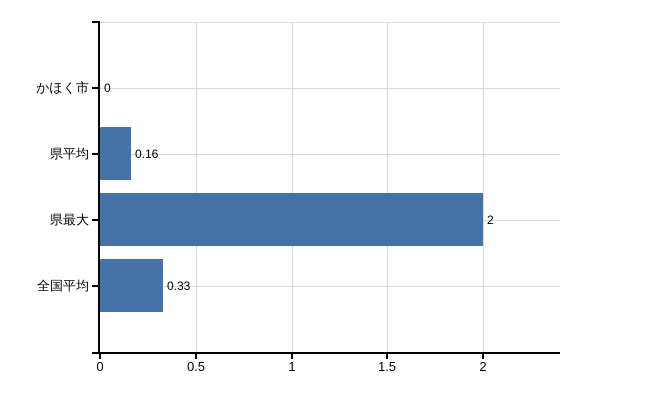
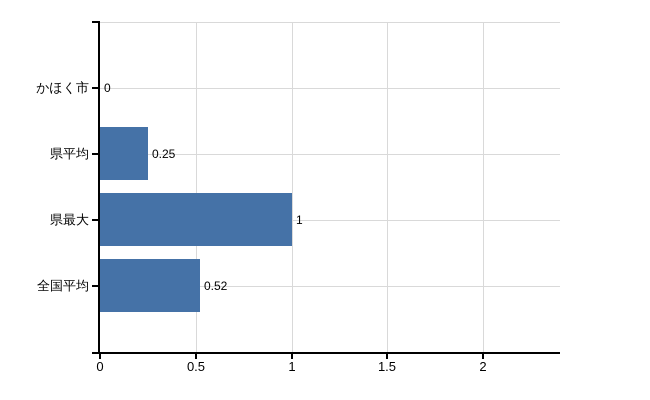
県平均: 0.16 -> 0.25
県最大: 2 -> 1
全国平均: 0.33 -> 0.52
